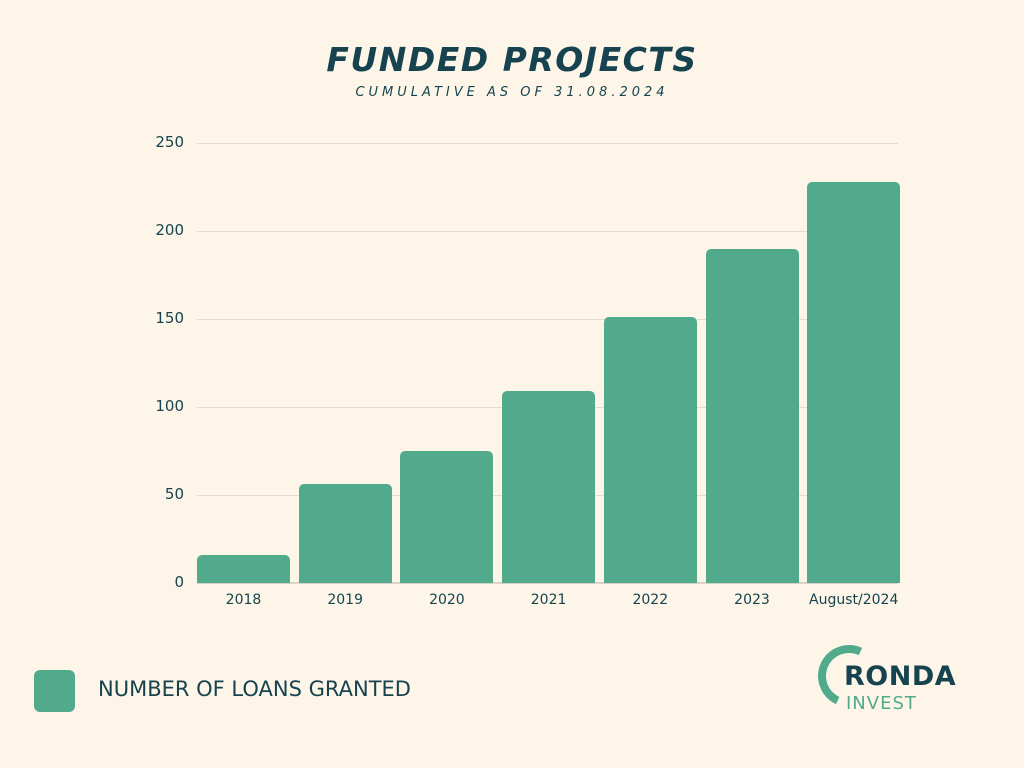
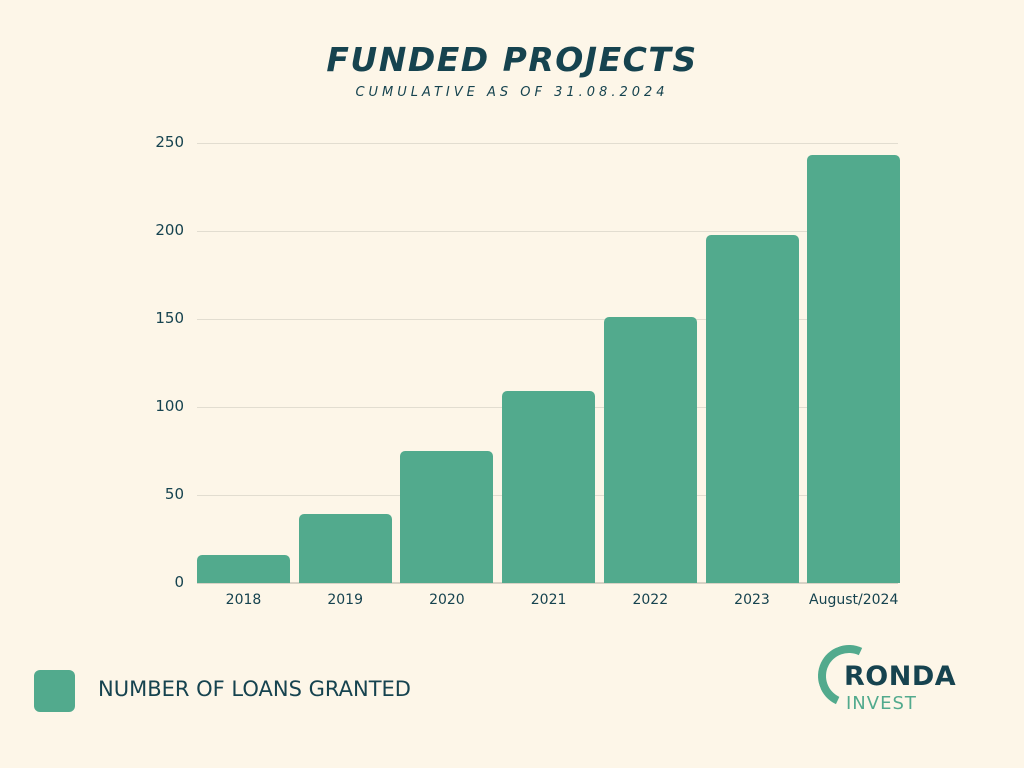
2019: 56 -> 39
2023: 190 -> 198
August/2024: 228 -> 243
